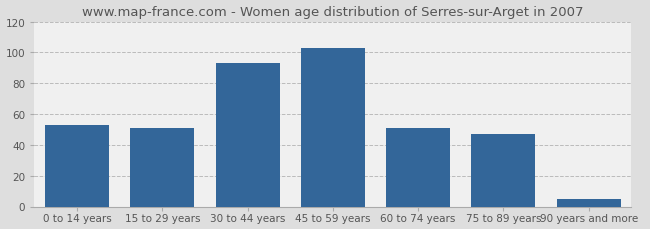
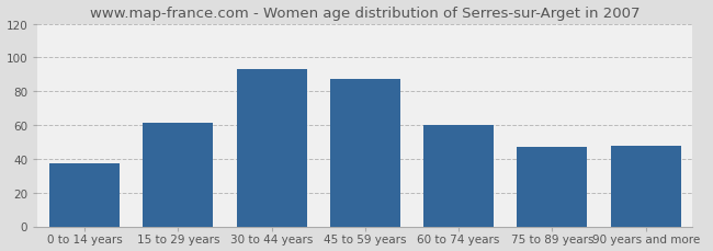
0 to 14 years: 53 -> 37
15 to 29 years: 51 -> 61
45 to 59 years: 103 -> 87
60 to 74 years: 51 -> 60
90 years and more: 5 -> 48
